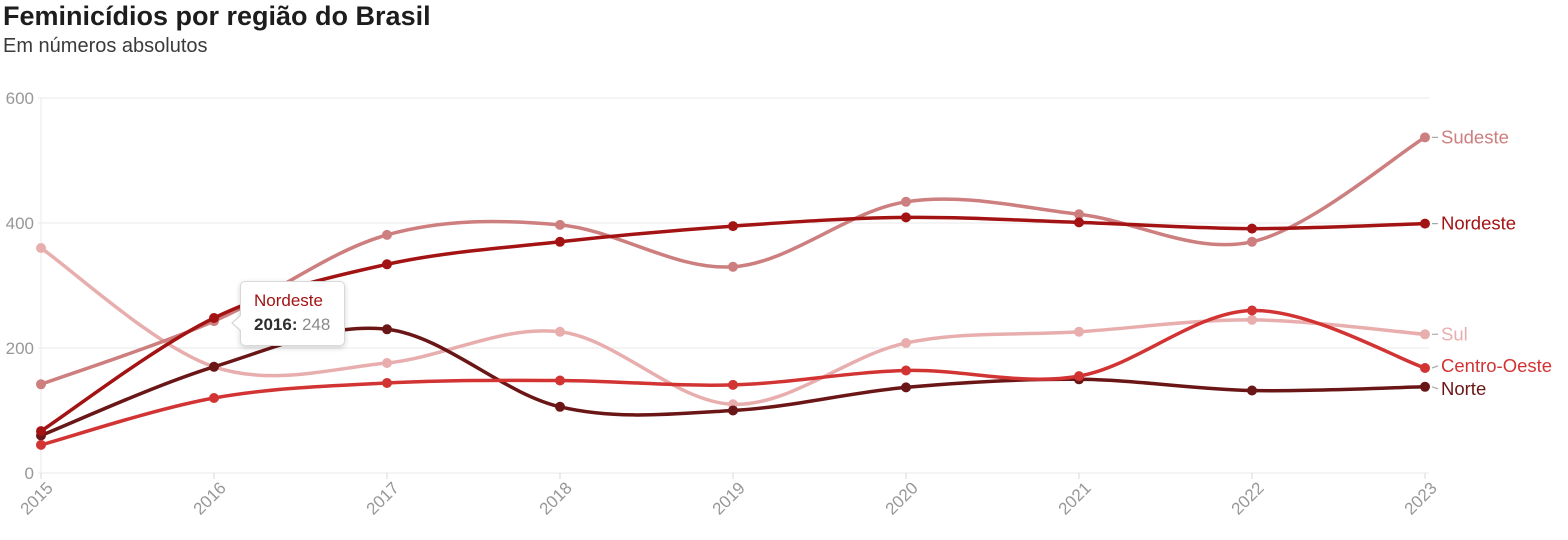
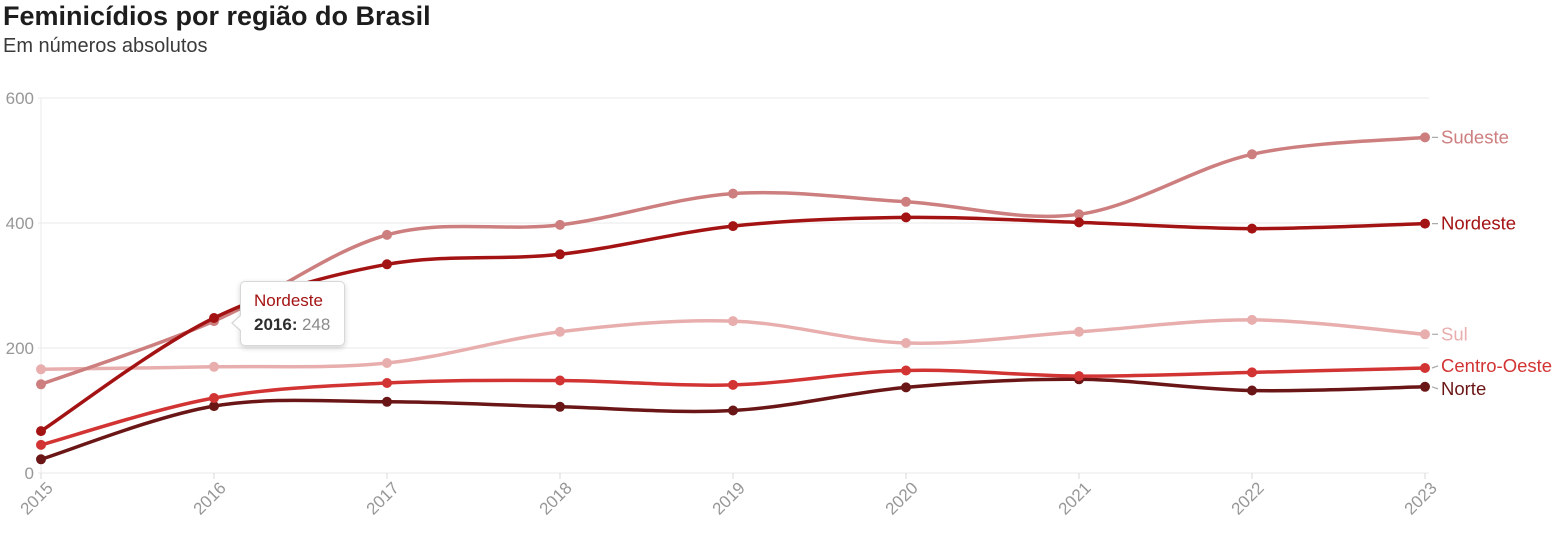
Sul/2015: 360 -> 170
Norte/2015: 60 -> 20
Norte/2016: 170 -> 110
Norte/2017: 230 -> 110
Nordeste/2018: 370 -> 350
Sudeste/2019: 330 -> 450
Sul/2019: 110 -> 240
Sudeste/2022: 370 -> 510
Centro-Oeste/2022: 260 -> 160
